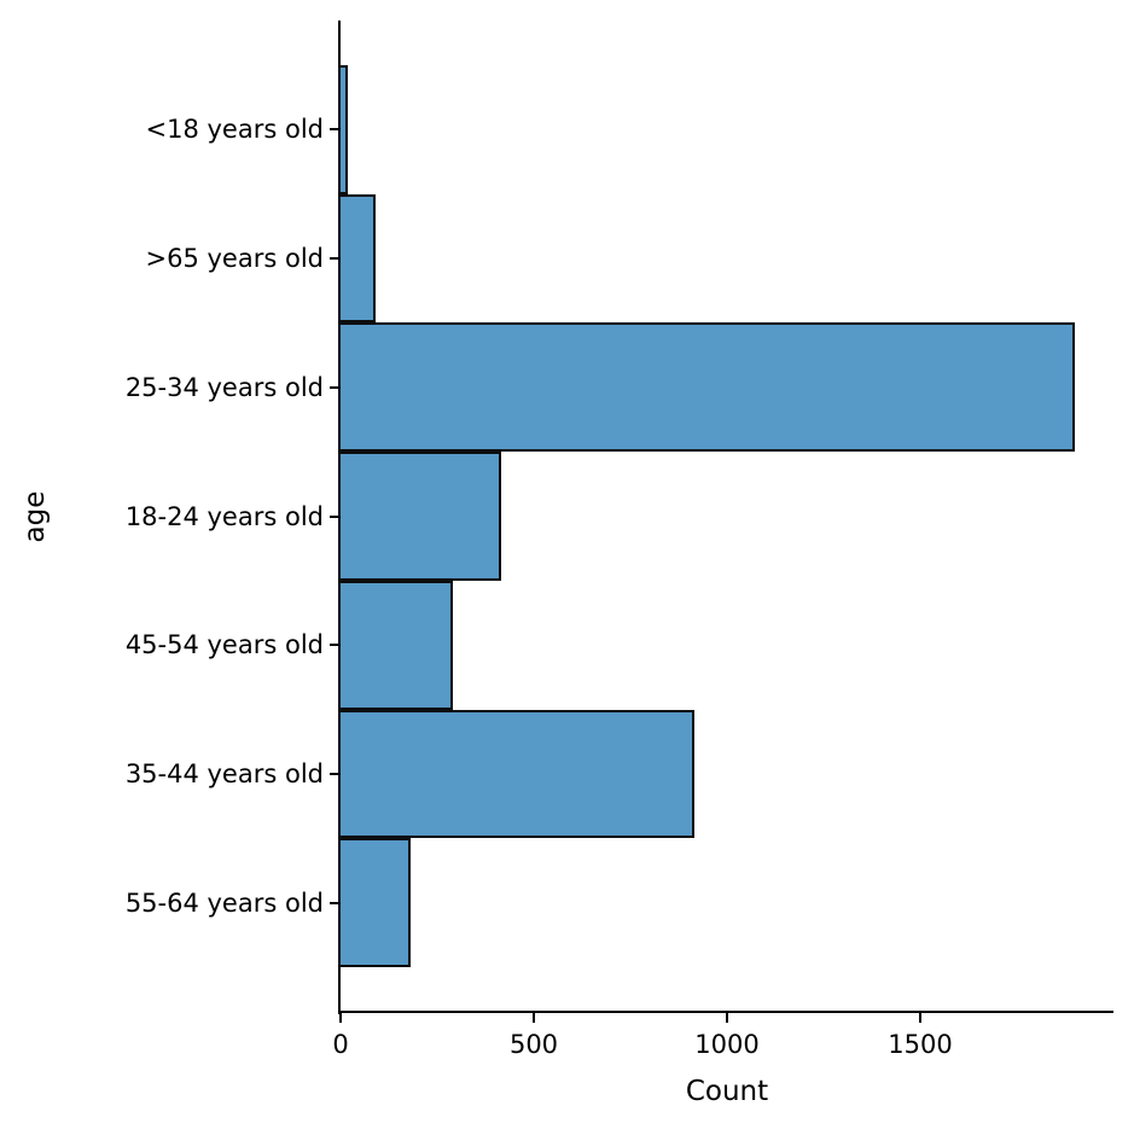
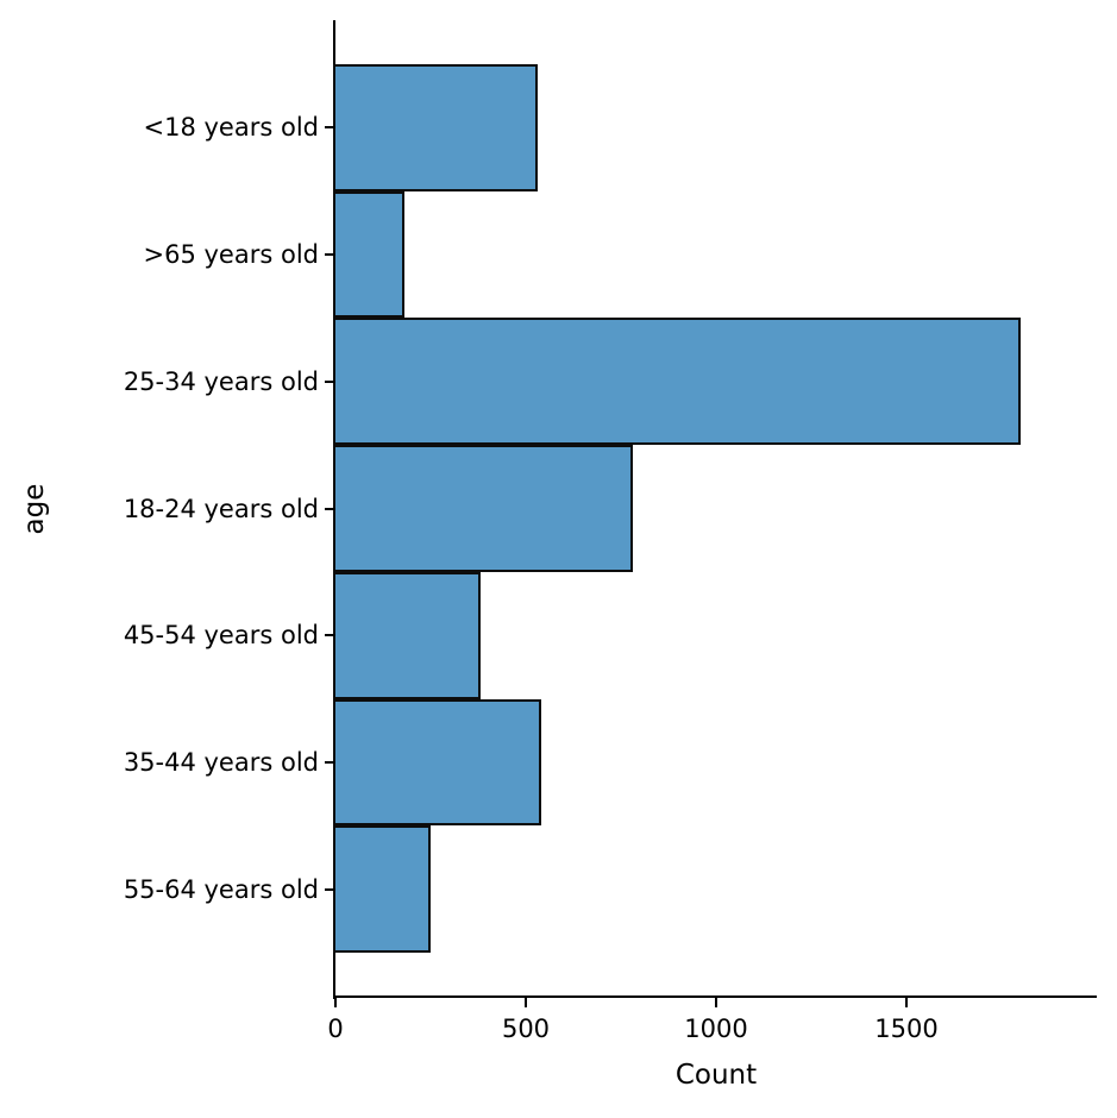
<18 years old: 20 -> 530
>65 years old: 90 -> 180
25-34 years old: 1900 -> 1800
18-24 years old: 420 -> 780
45-54 years old: 290 -> 380
35-44 years old: 920 -> 540
55-64 years old: 180 -> 250
